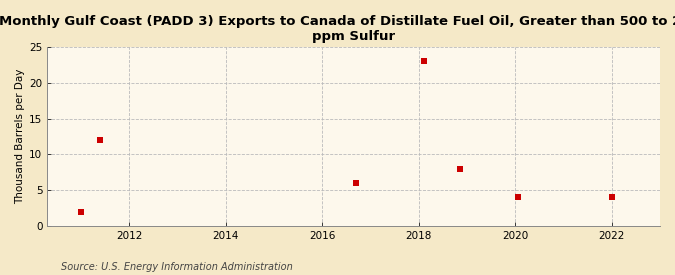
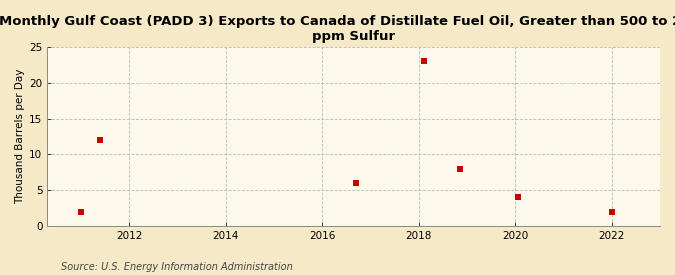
2022: 4 -> 2
